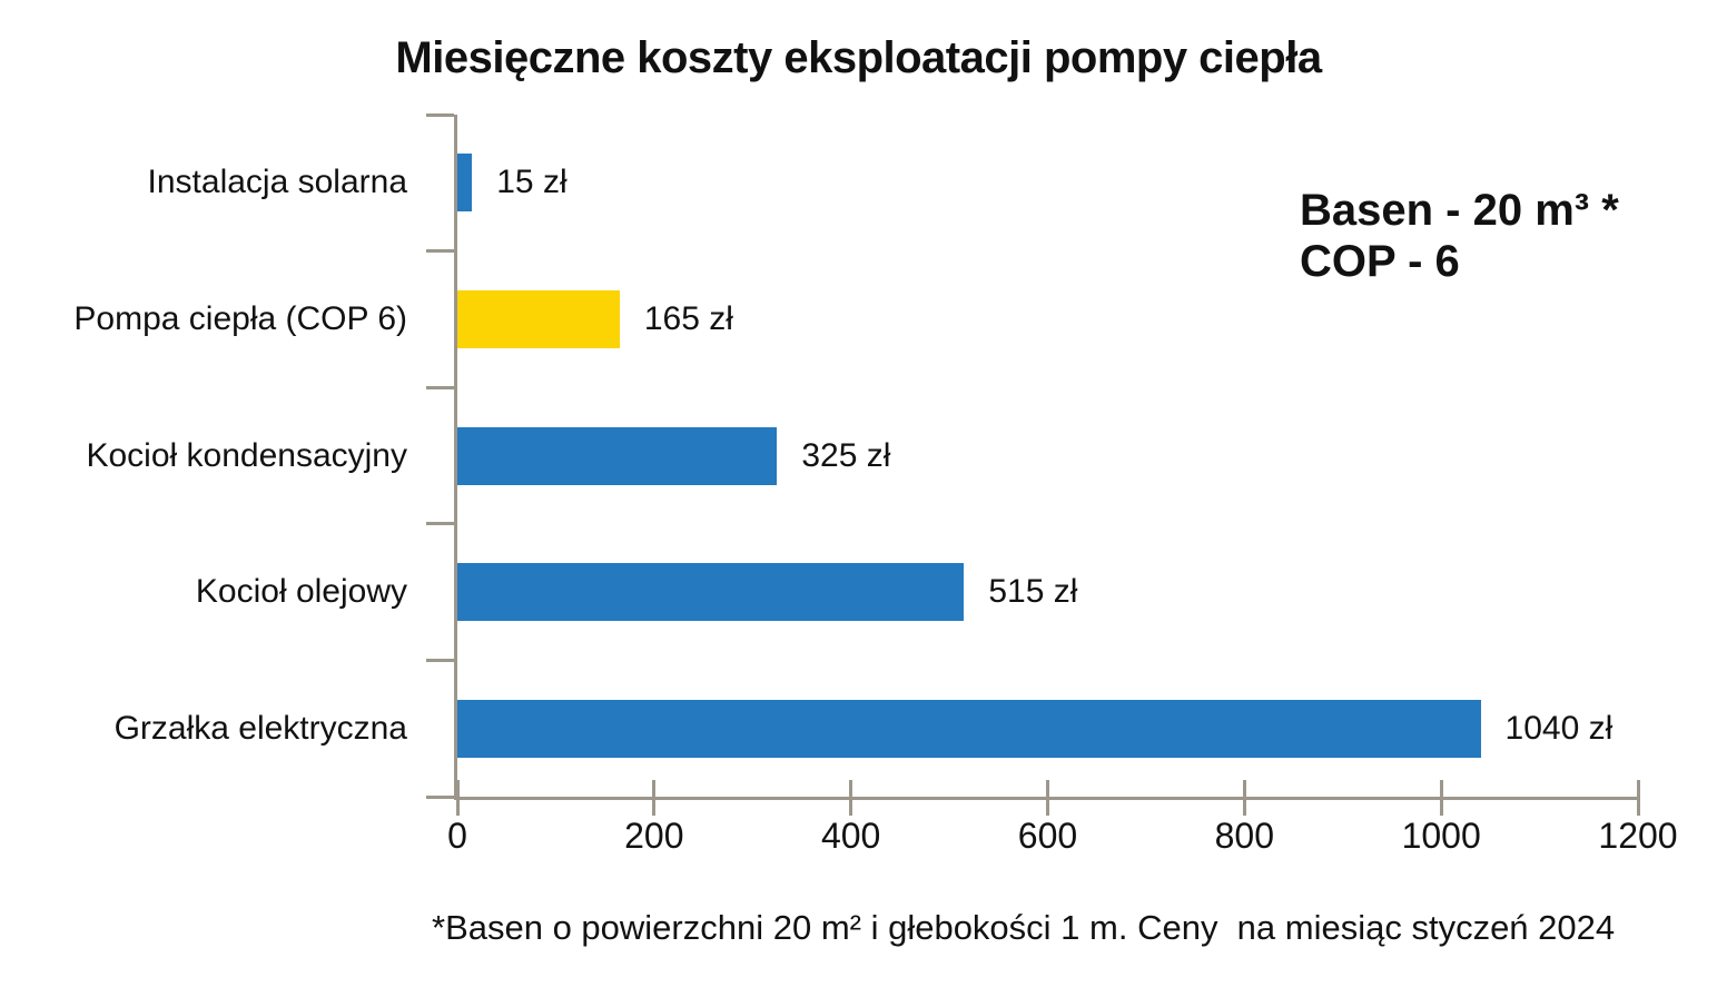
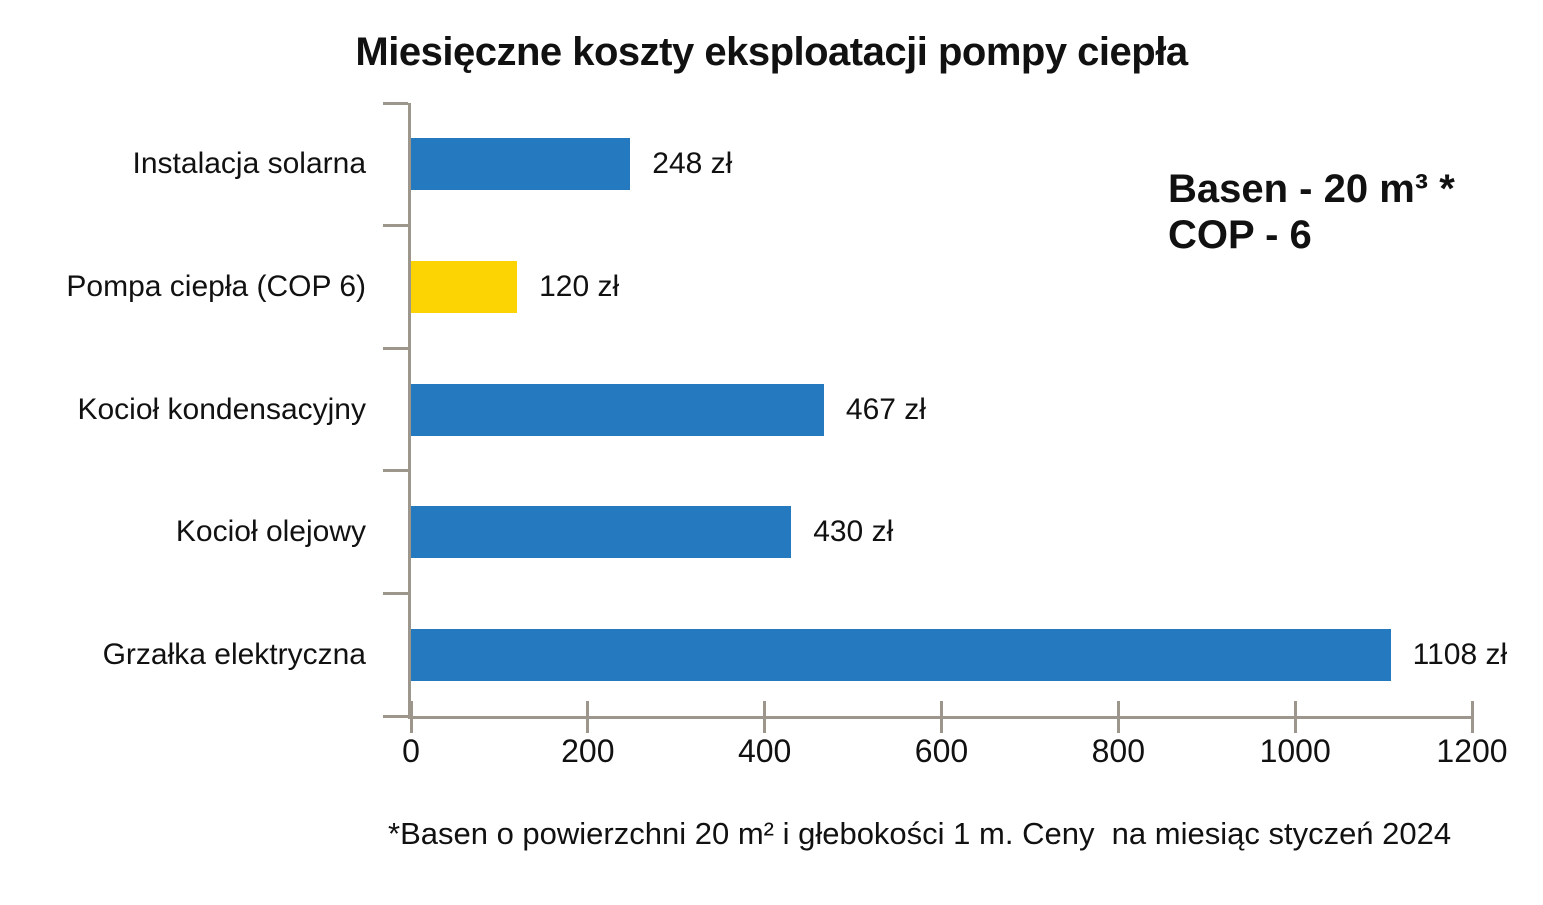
Instalacja solarna: 15 -> 248
Pompa ciepła (COP 6): 165 -> 120
Kocioł kondensacyjny: 325 -> 467
Kocioł olejowy: 515 -> 430
Grzałka elektryczna: 1040 -> 1108
